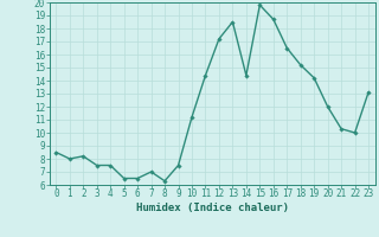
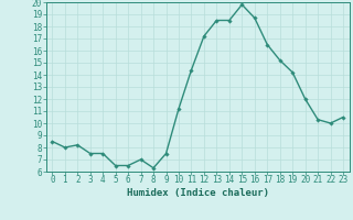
14: 14.4 -> 18.5
23: 13.1 -> 10.5
